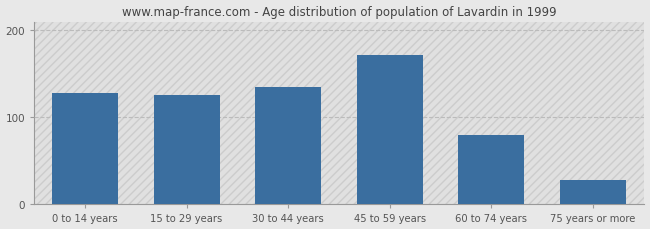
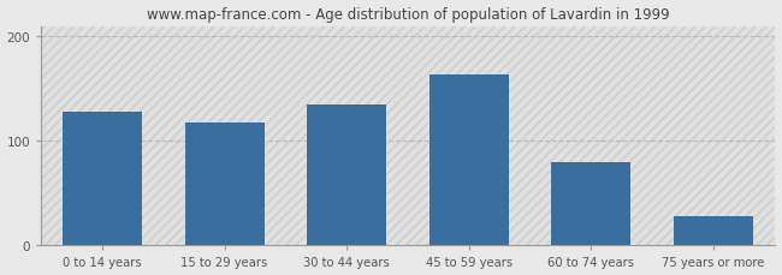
15 to 29 years: 126 -> 118
45 to 59 years: 172 -> 163
